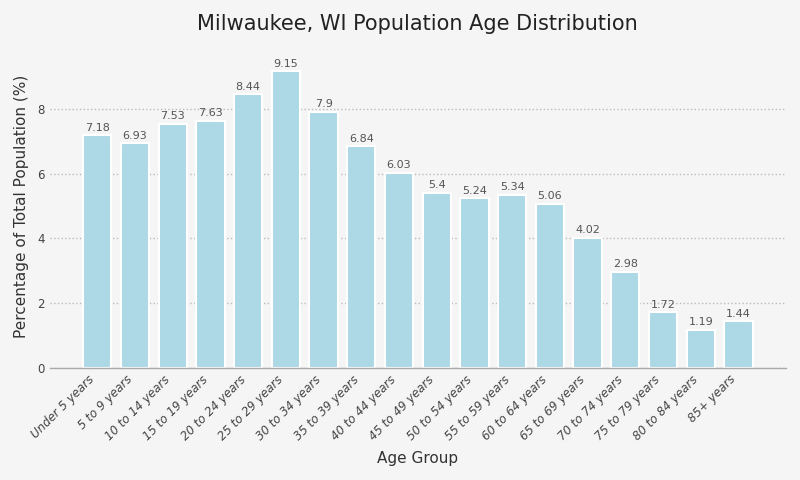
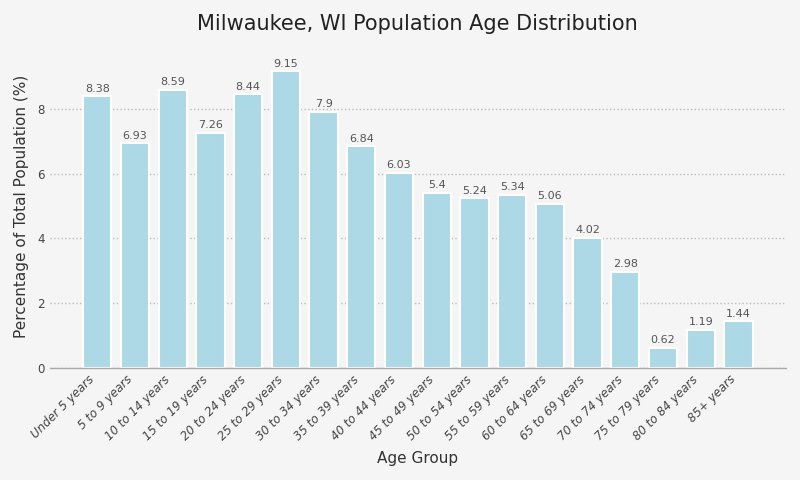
Under 5 years: 7.18 -> 8.38
10 to 14 years: 7.53 -> 8.59
15 to 19 years: 7.63 -> 7.26
75 to 79 years: 1.72 -> 0.62
